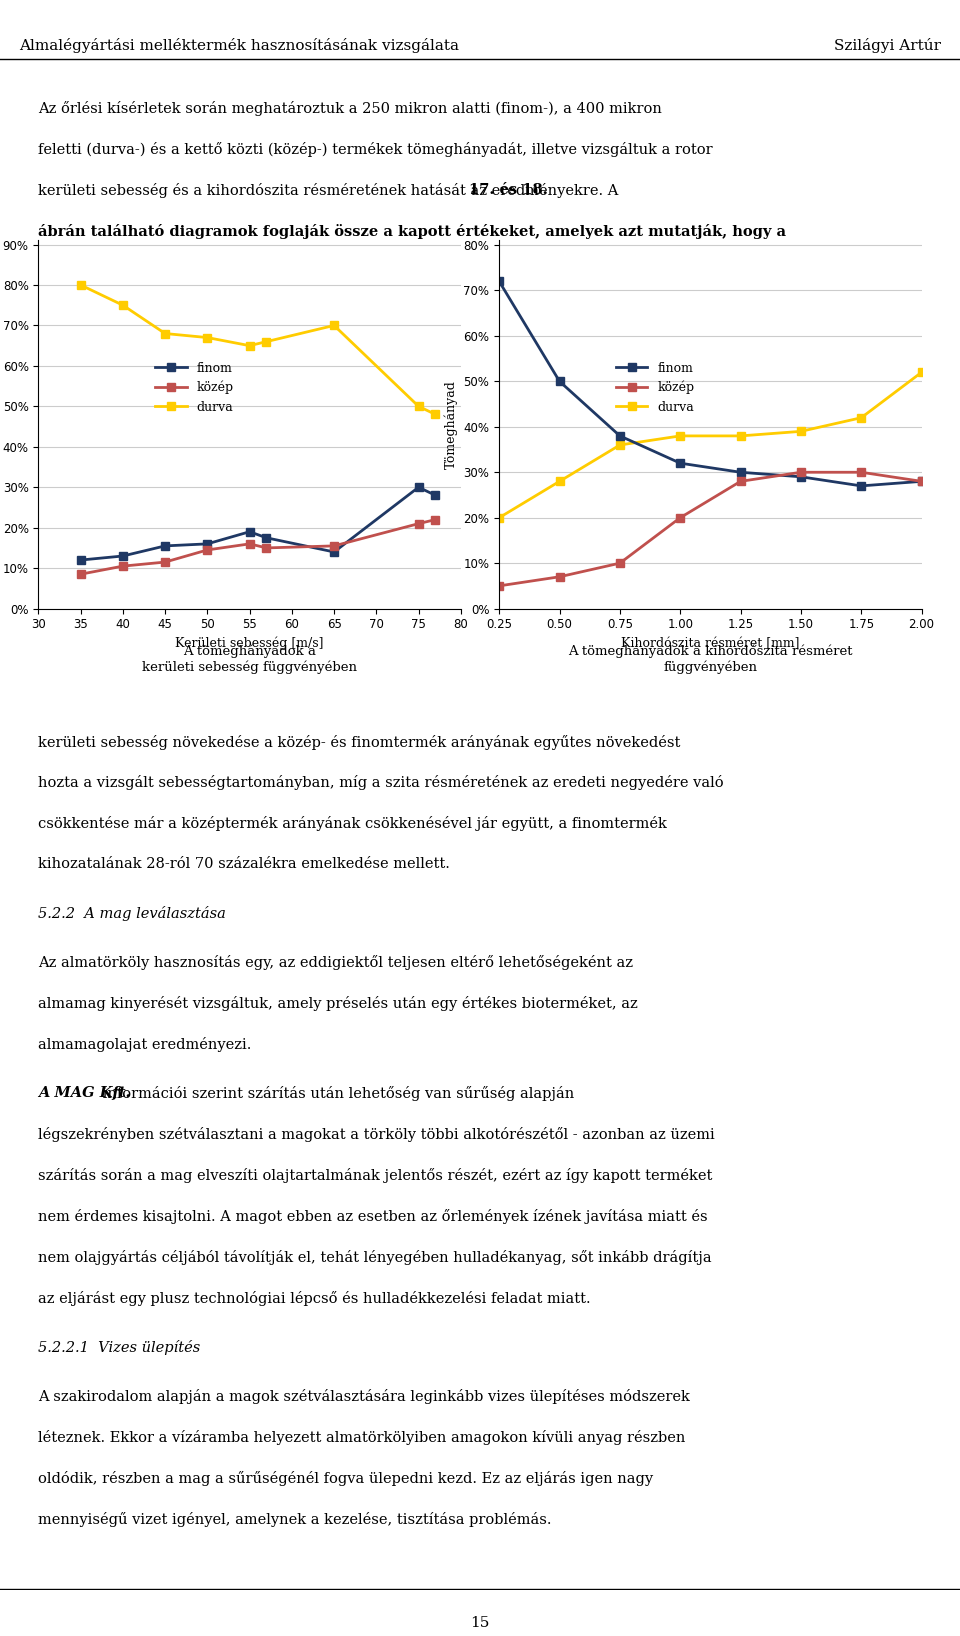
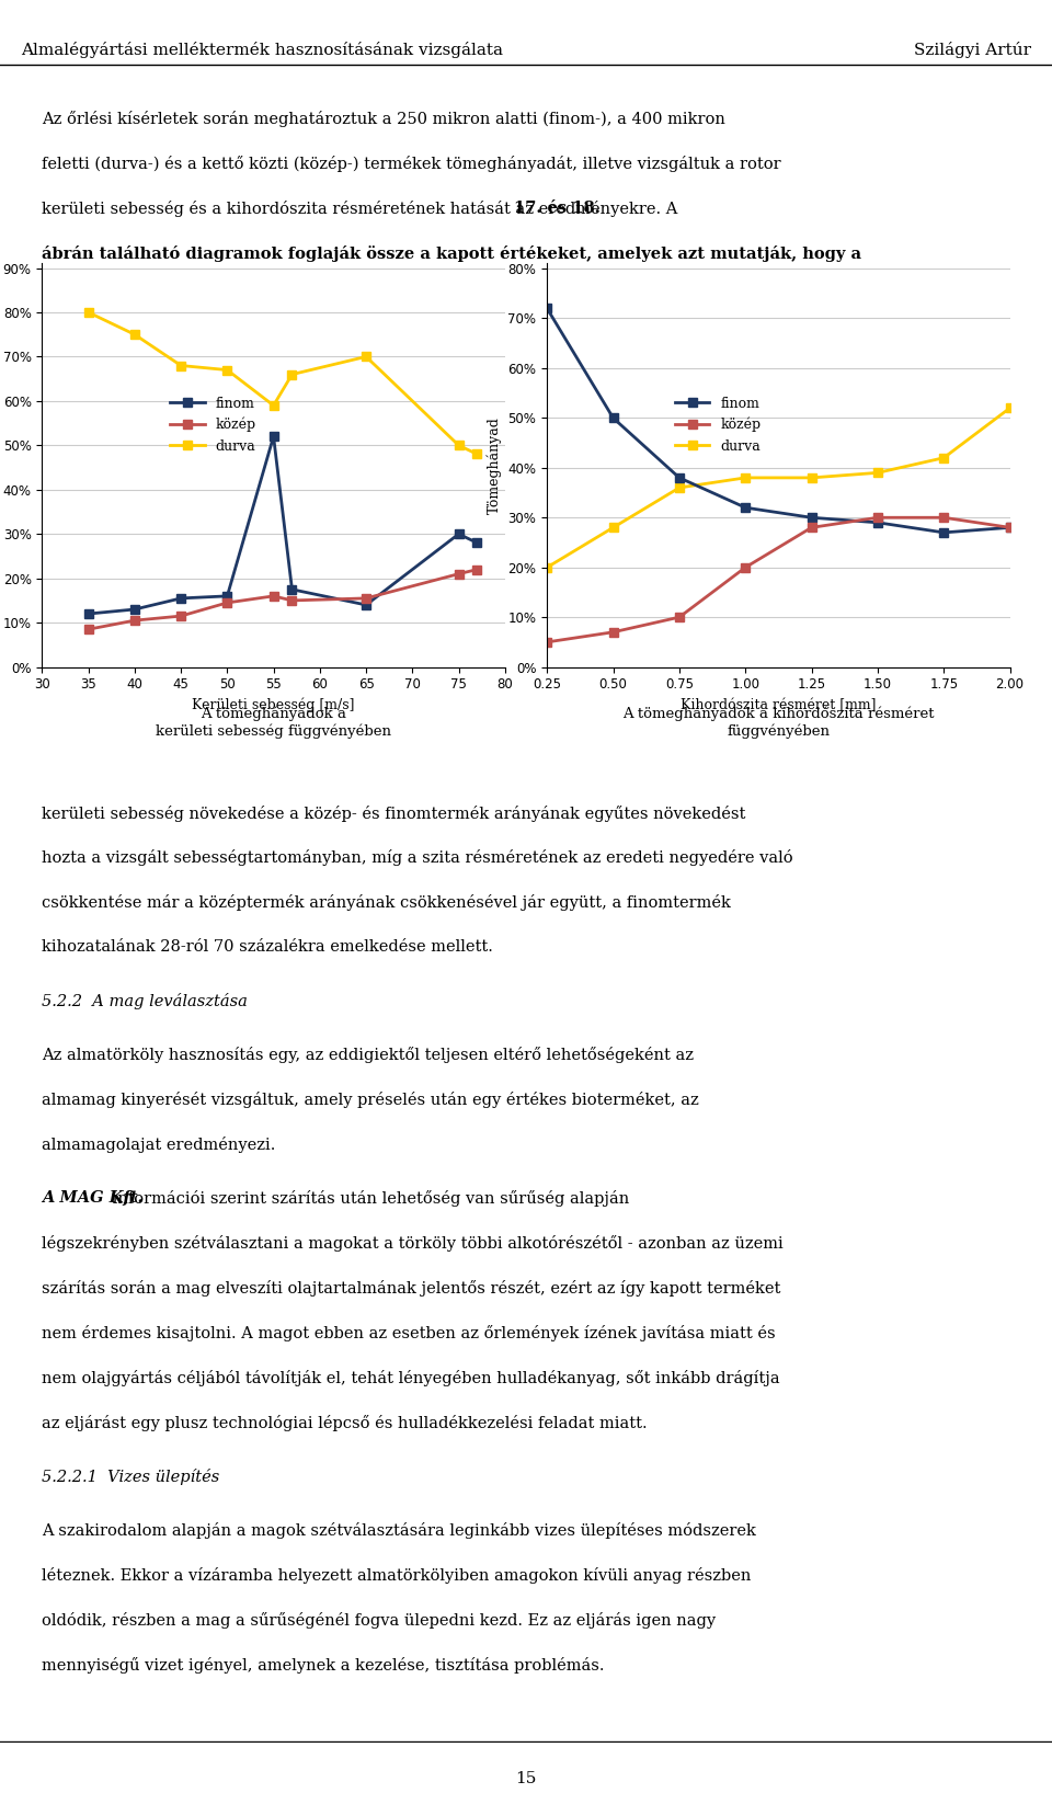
finom/55: 19.0% -> 52.0%
durva/55: 65% -> 59%
